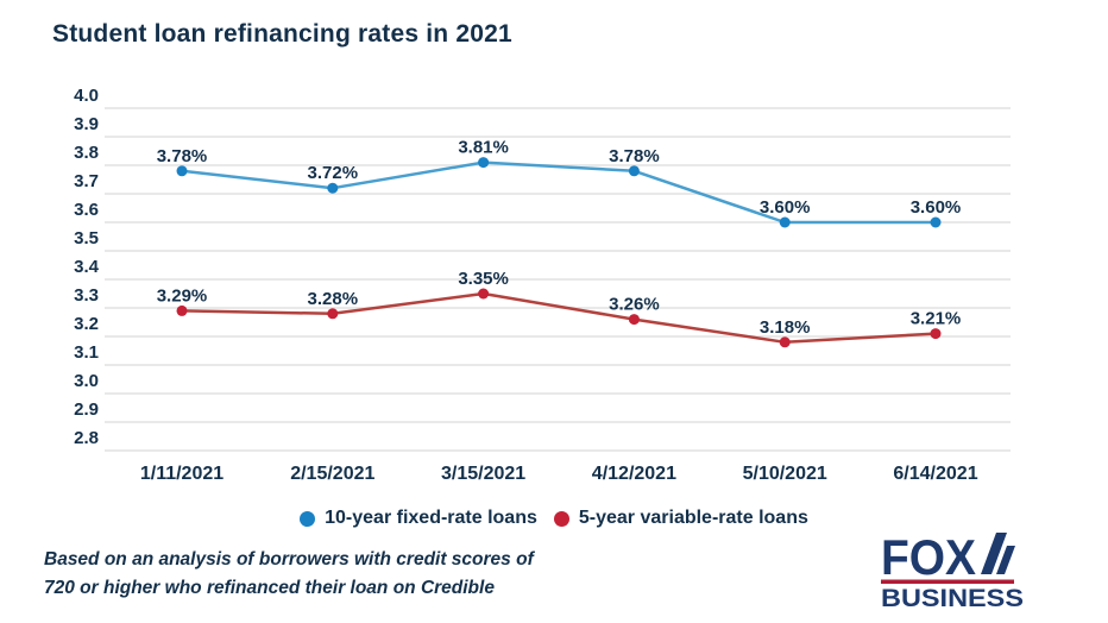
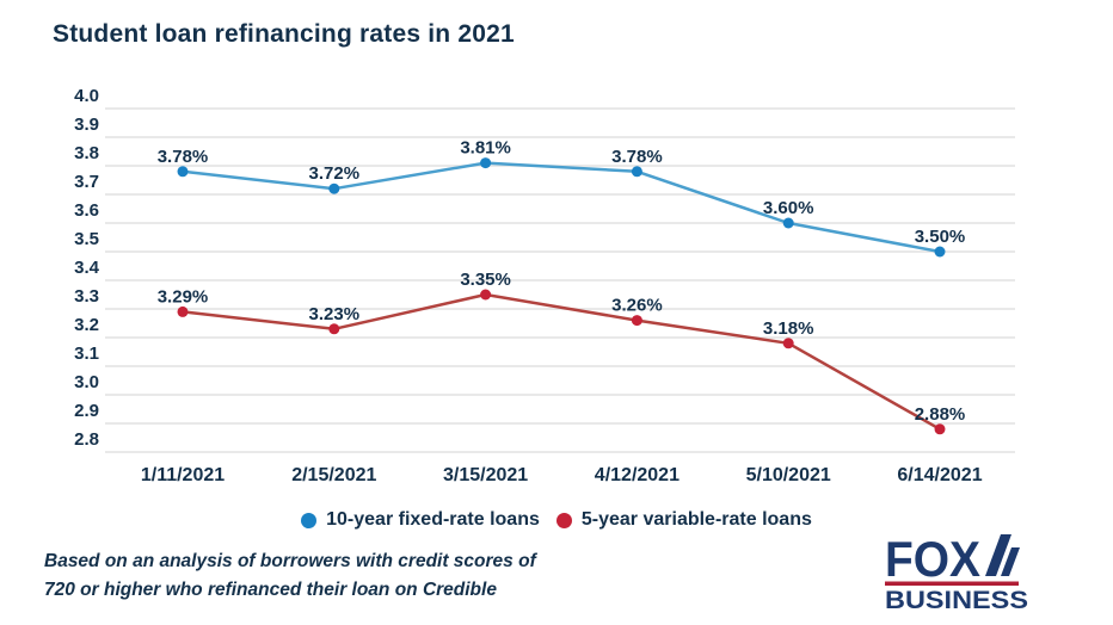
5-year variable-rate loans/2/15/2021: 3.28% -> 3.23%
10-year fixed-rate loans/6/14/2021: 3.60% -> 3.50%
5-year variable-rate loans/6/14/2021: 3.21% -> 2.88%
